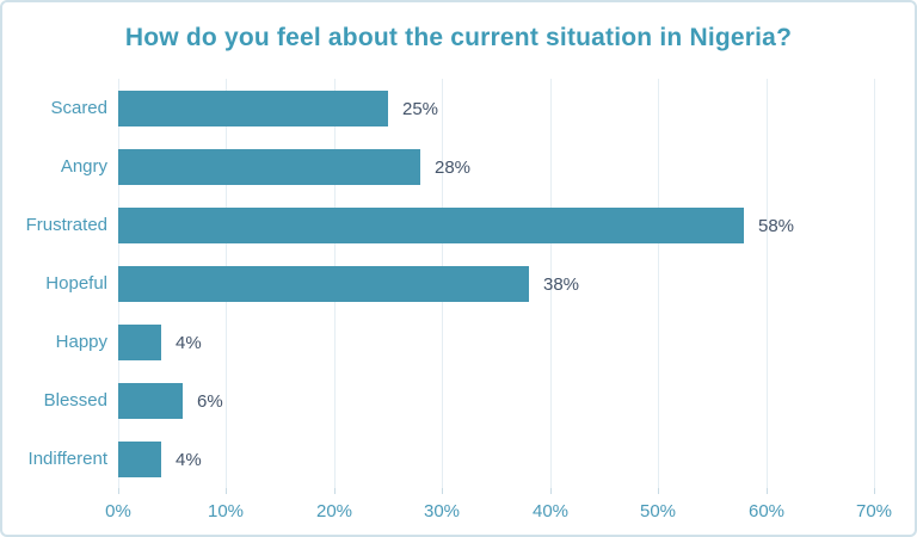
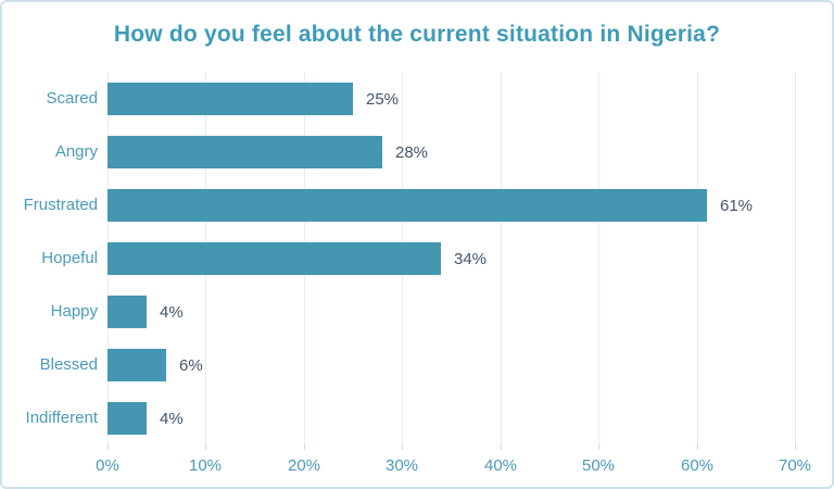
Frustrated: 58% -> 61%
Hopeful: 38% -> 34%
